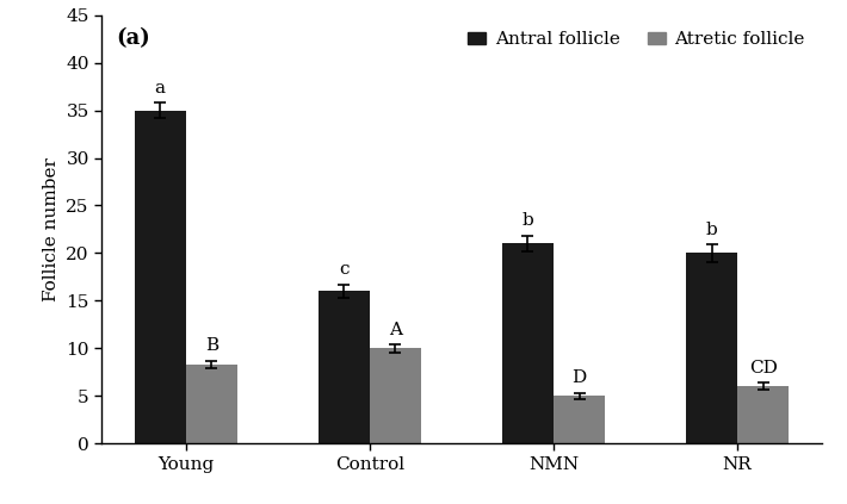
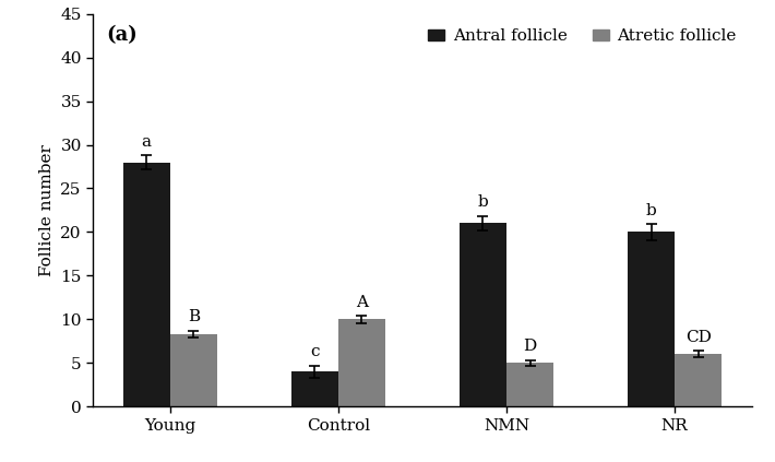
Antral follicle/Young: 35 -> 28
Antral follicle/Control: 16 -> 4
